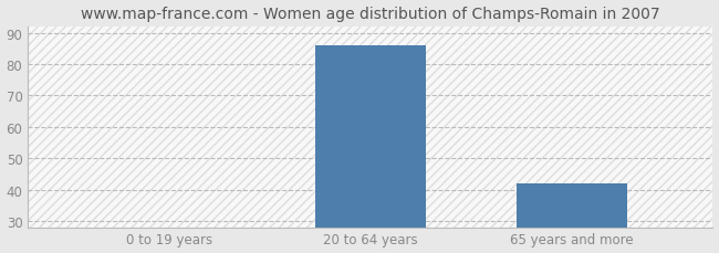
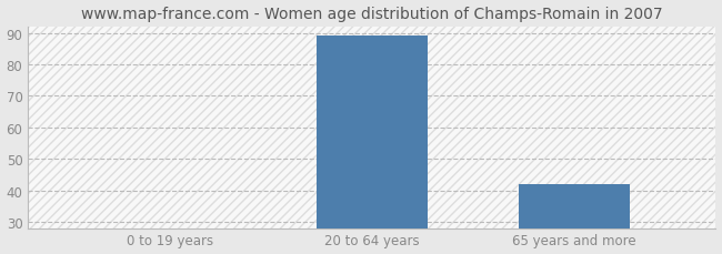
20 to 64 years: 86 -> 89
